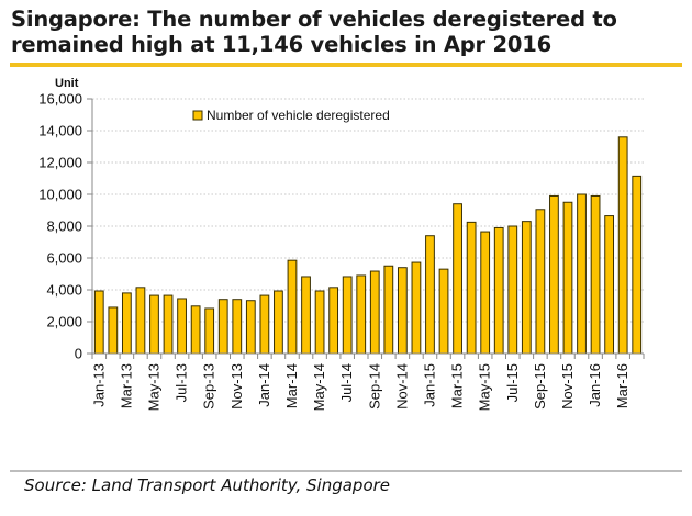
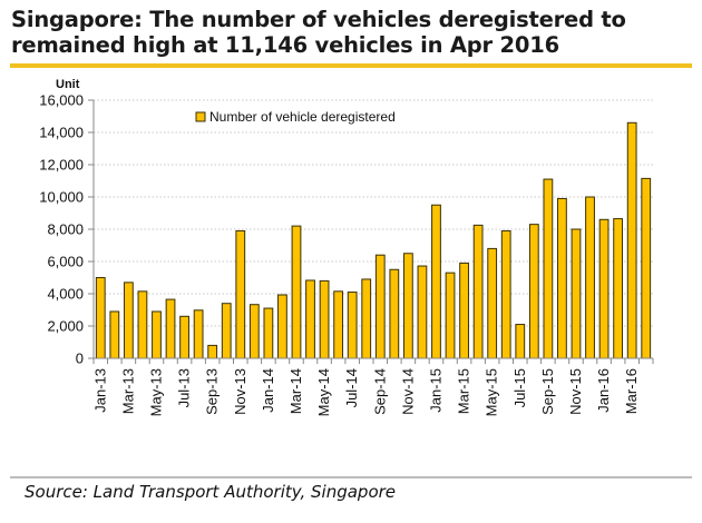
Jan-13: 3900 -> 5000
Mar-13: 3800 -> 4700
May-13: 3600 -> 2900
Jul-13: 3400 -> 2600
Sep-13: 2800 -> 800
Nov-13: 3400 -> 7900
Jan-14: 3600 -> 3100
Mar-14: 5800 -> 8200
May-14: 3900 -> 4800
Jul-14: 4800 -> 4100
Sep-14: 5200 -> 6400
Nov-14: 5400 -> 6500
Jan-15: 7400 -> 9500
Mar-15: 9400 -> 5900
May-15: 7600 -> 6800
Jul-15: 8000 -> 2100
Sep-15: 9000 -> 11100
Nov-15: 9500 -> 8000
Jan-16: 9900 -> 8600
Mar-16: 13600 -> 14600
